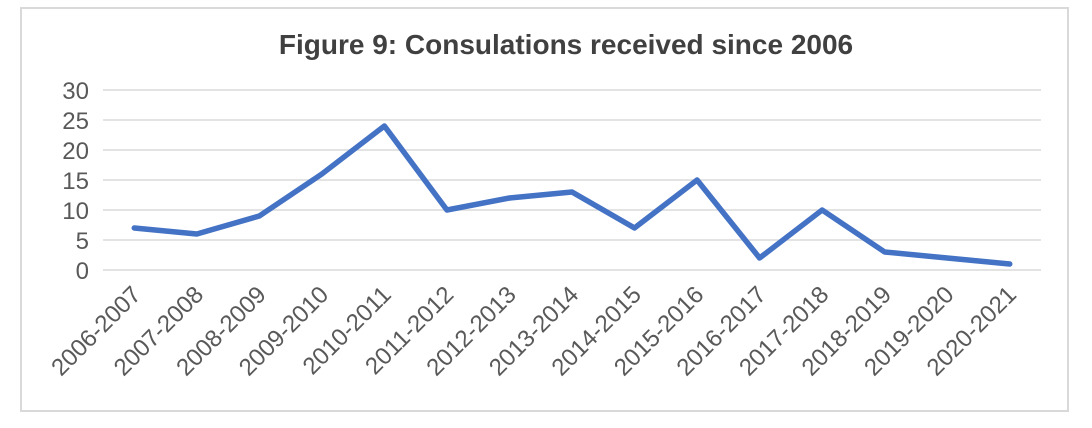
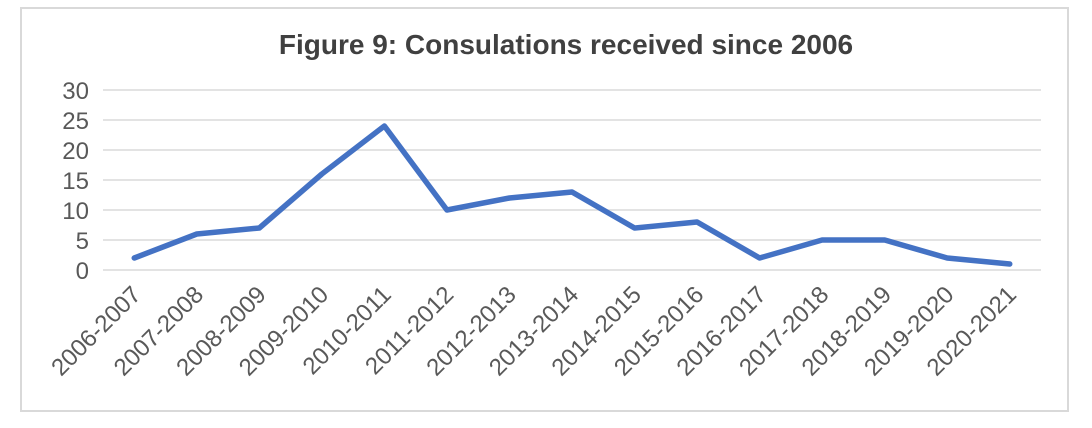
2006-2007: 7 -> 2
2008-2009: 9 -> 7
2015-2016: 15 -> 8
2017-2018: 10 -> 5
2018-2019: 3 -> 5
